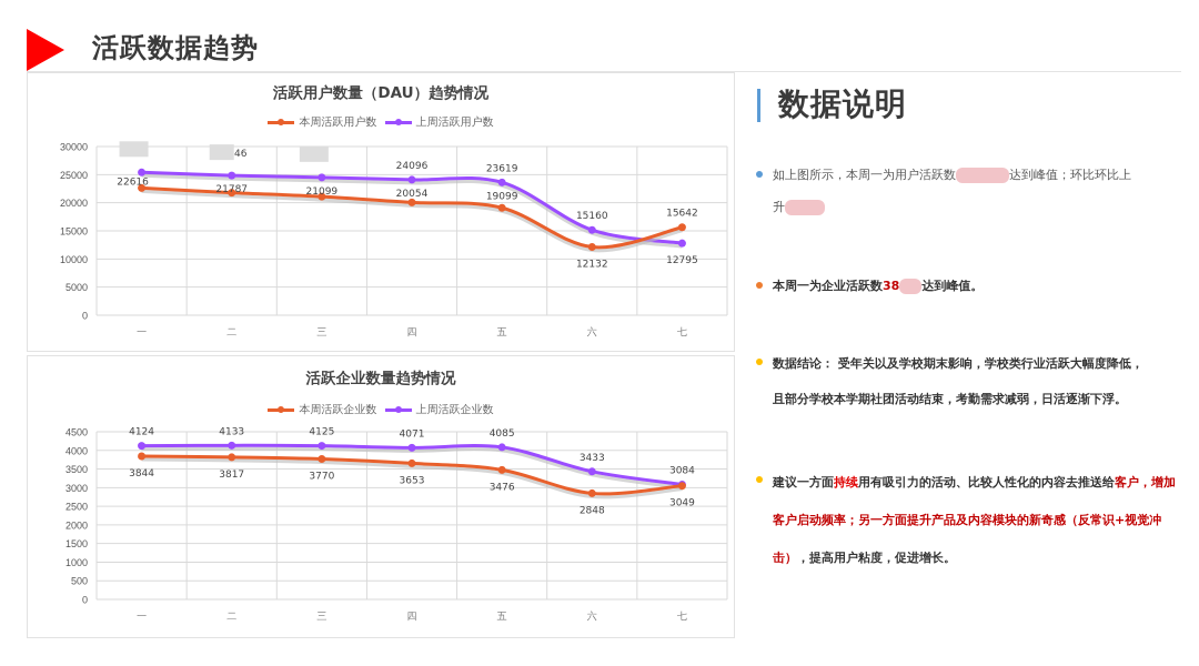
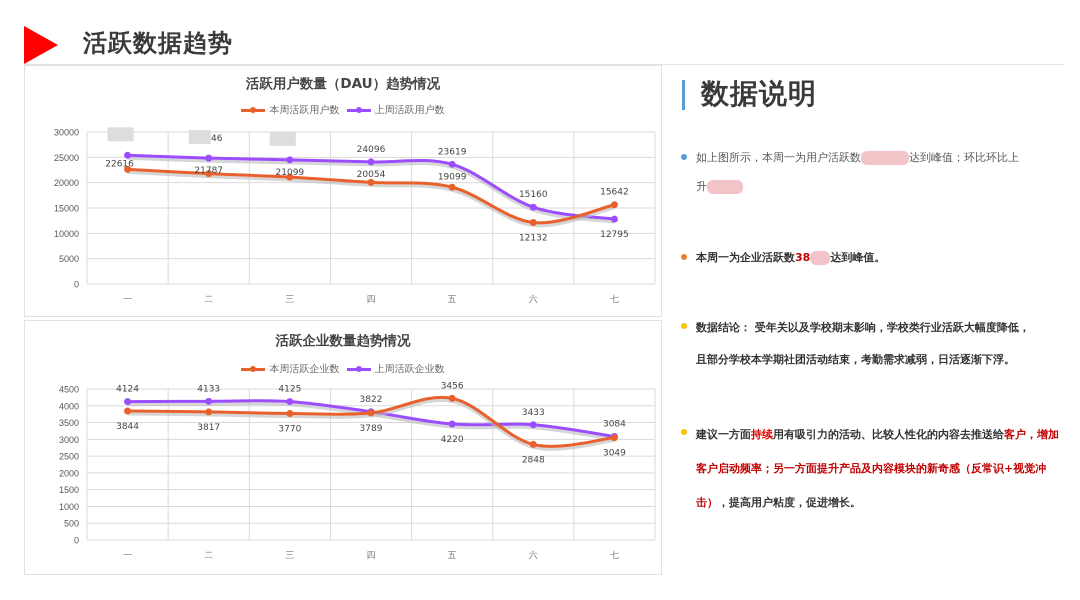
活跃企业数量趋势情况/本周活跃企业数/四: 3653 -> 3789
活跃企业数量趋势情况/上周活跃企业数/四: 4071 -> 3822
活跃企业数量趋势情况/本周活跃企业数/五: 3476 -> 4220
活跃企业数量趋势情况/上周活跃企业数/五: 4085 -> 3456
